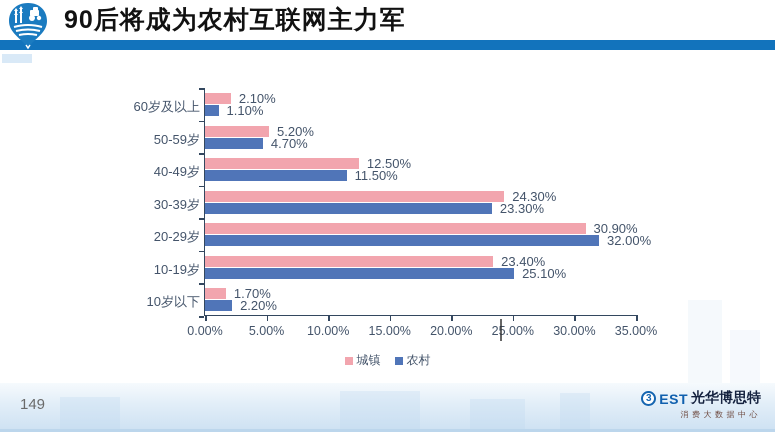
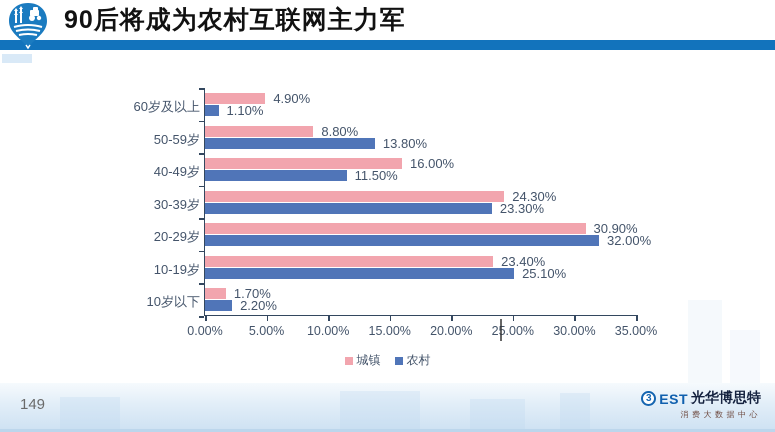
城镇/60岁及以上: 2.10% -> 4.90%
城镇/50-59岁: 5.20% -> 8.80%
农村/50-59岁: 4.70% -> 13.80%
城镇/40-49岁: 12.50% -> 16.00%
